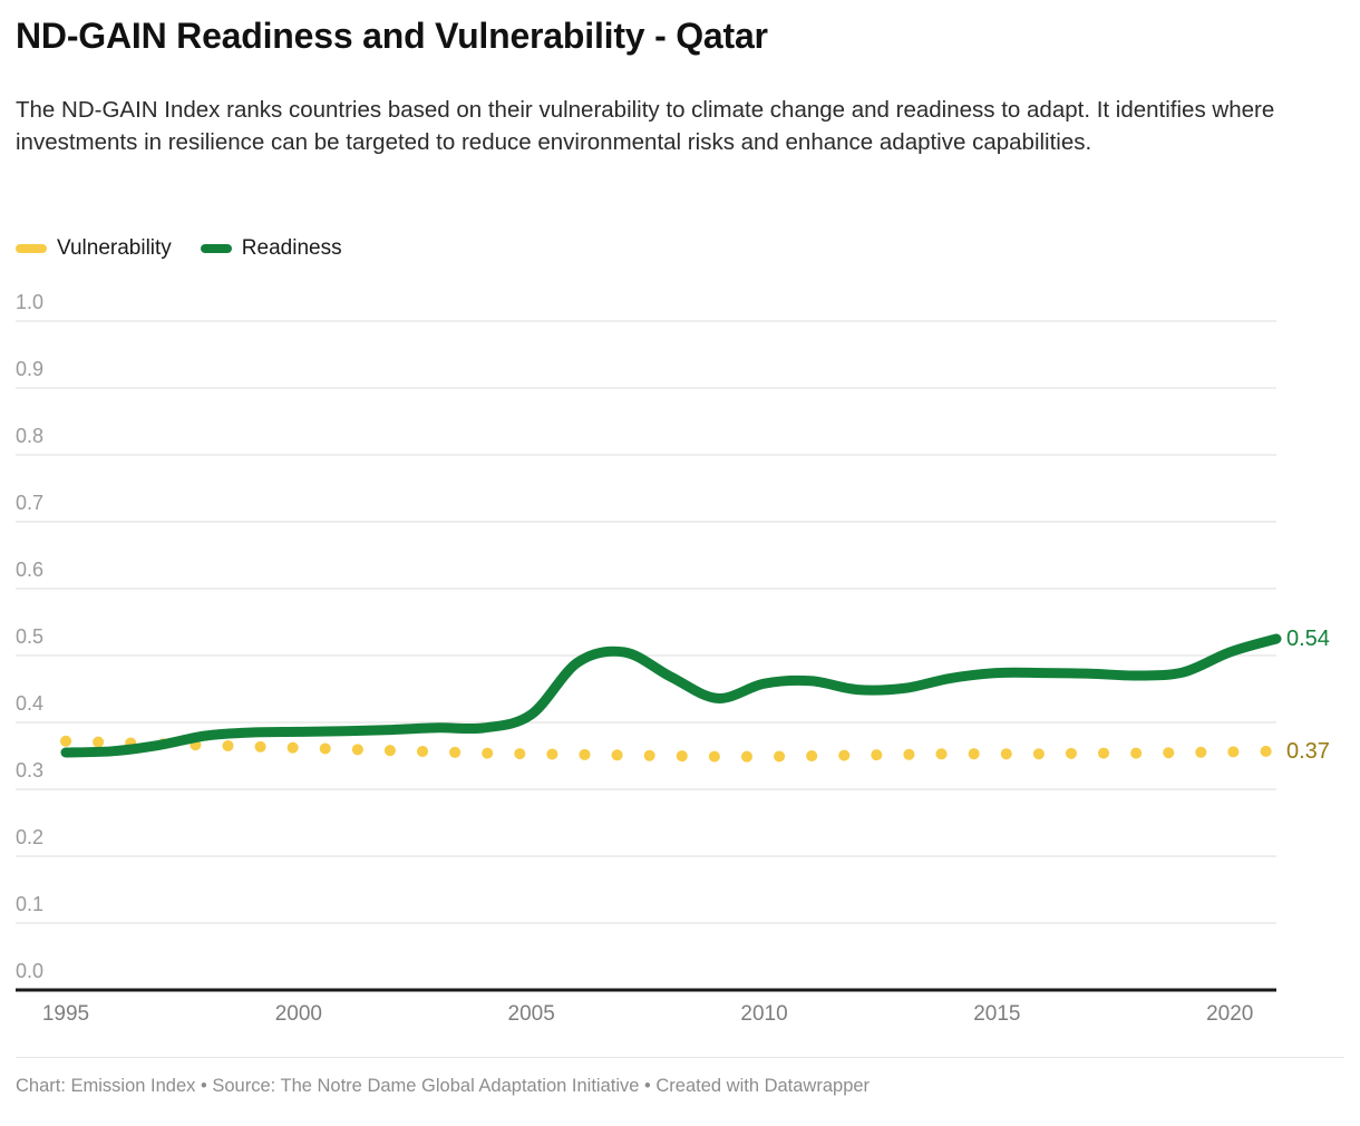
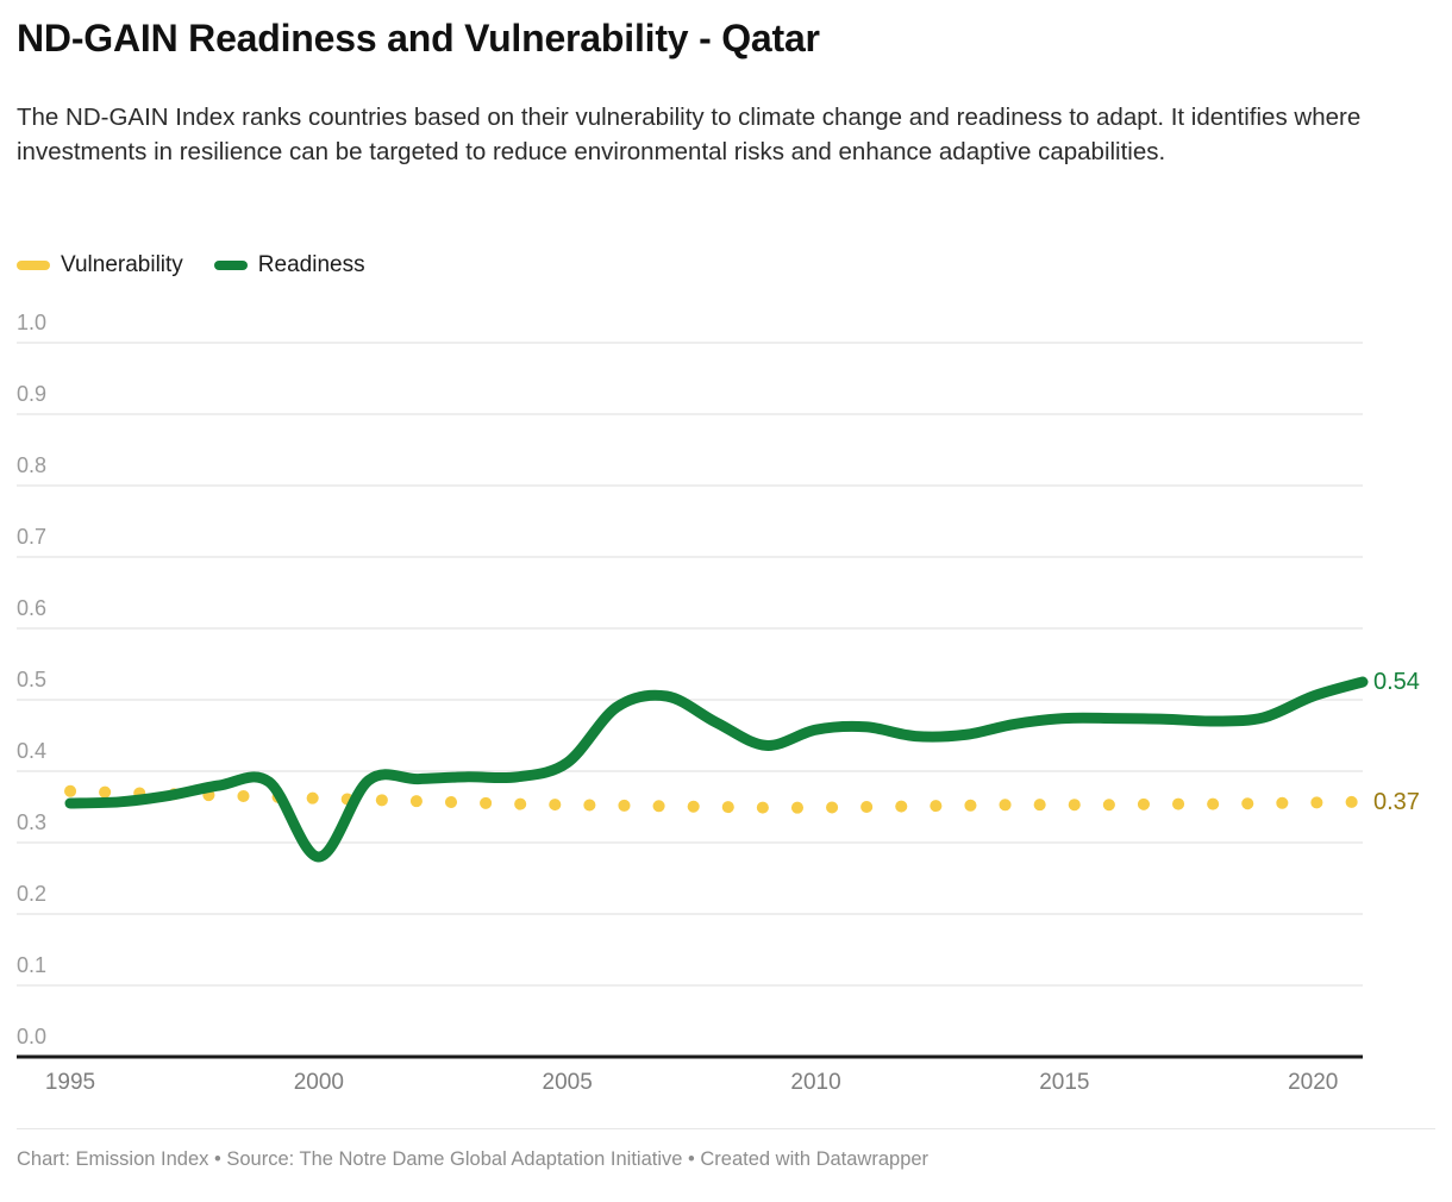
Readiness/2000: 0.39 -> 0.28
